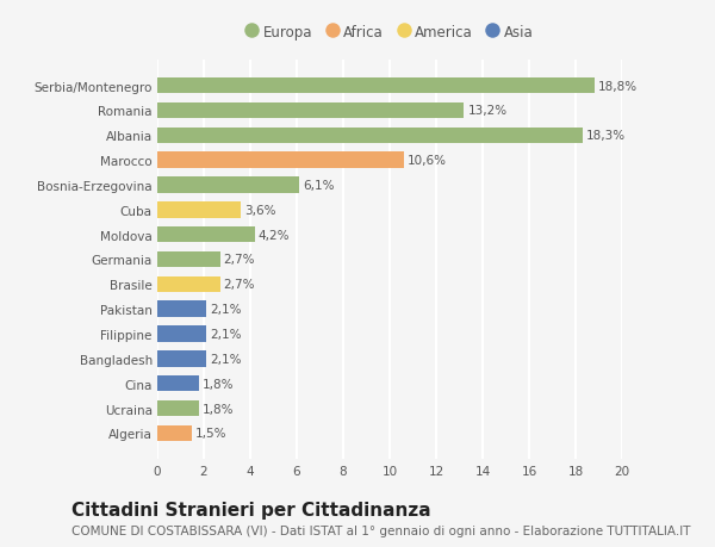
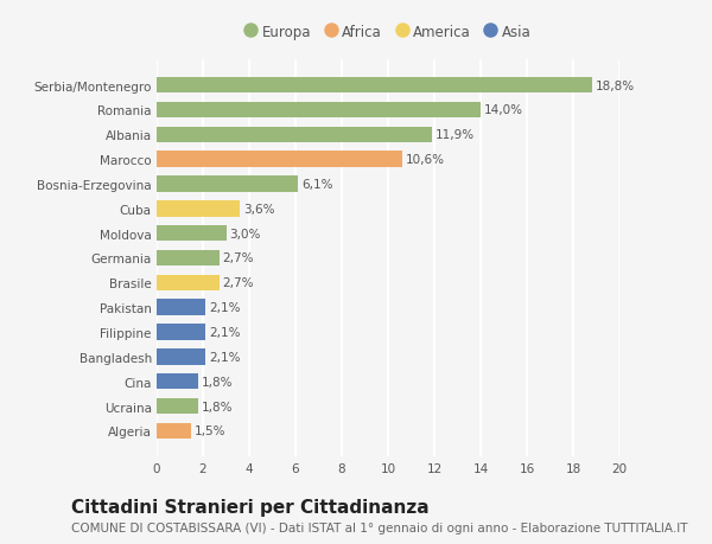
Romania: 13,2% -> 14,0%
Albania: 18,3% -> 11,9%
Moldova: 4,2% -> 3,0%
